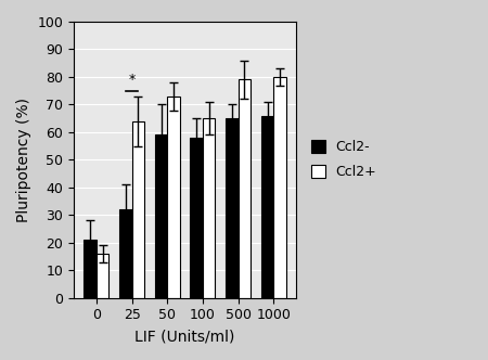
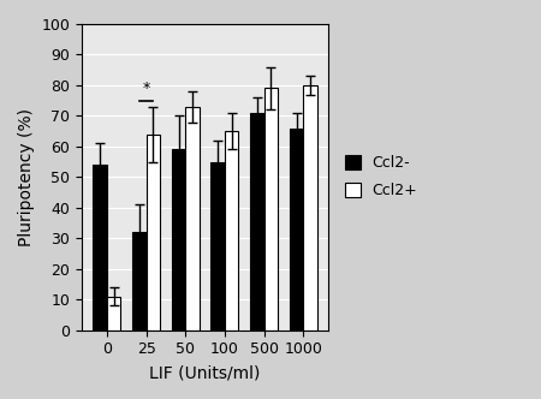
Ccl2-/0: 21 -> 54
Ccl2+/0: 16 -> 11
Ccl2-/100: 58 -> 55
Ccl2-/500: 65 -> 71
